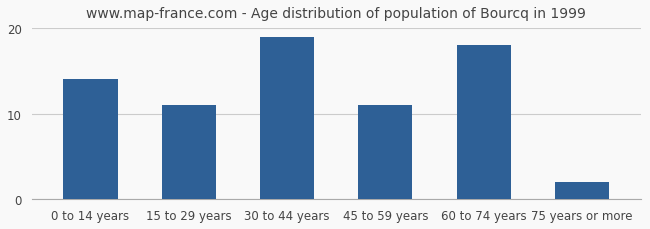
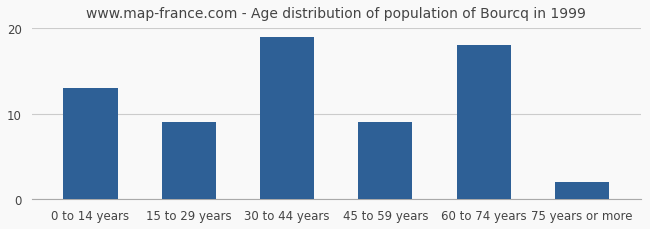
0 to 14 years: 14 -> 13
15 to 29 years: 11 -> 9
45 to 59 years: 11 -> 9
